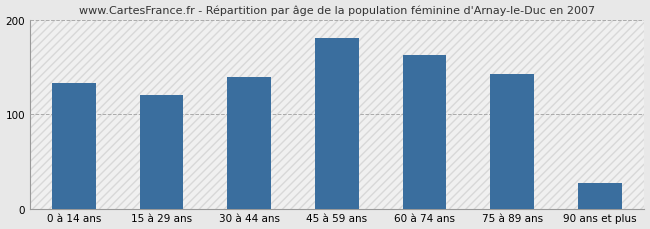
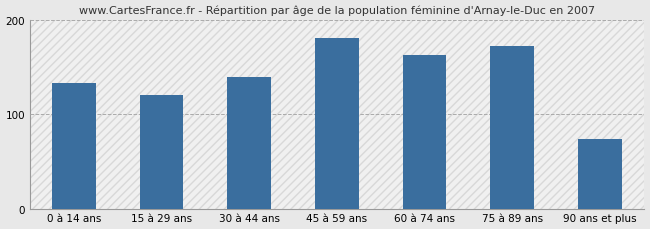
75 à 89 ans: 143 -> 172
90 ans et plus: 27 -> 74
